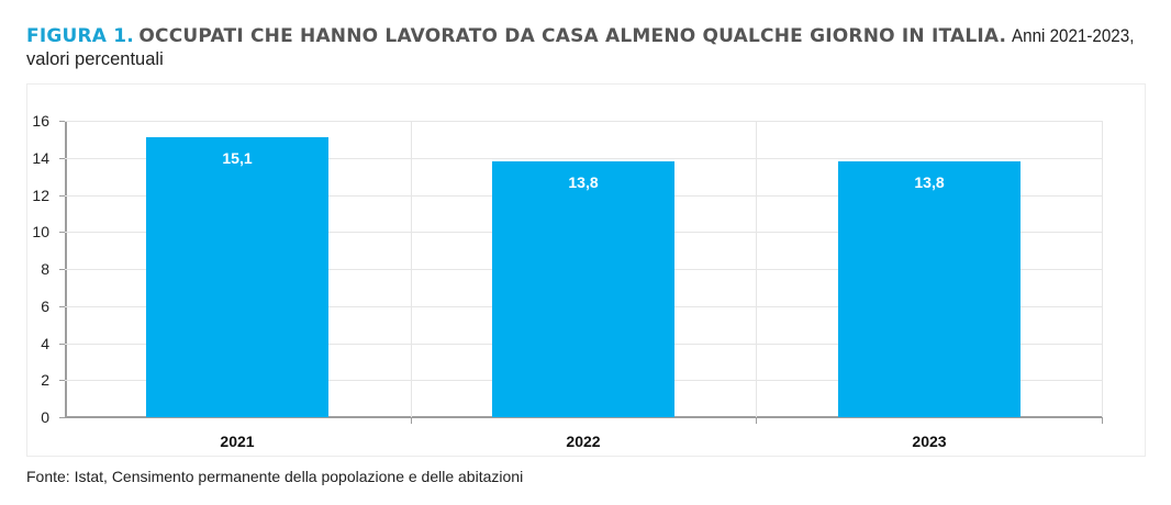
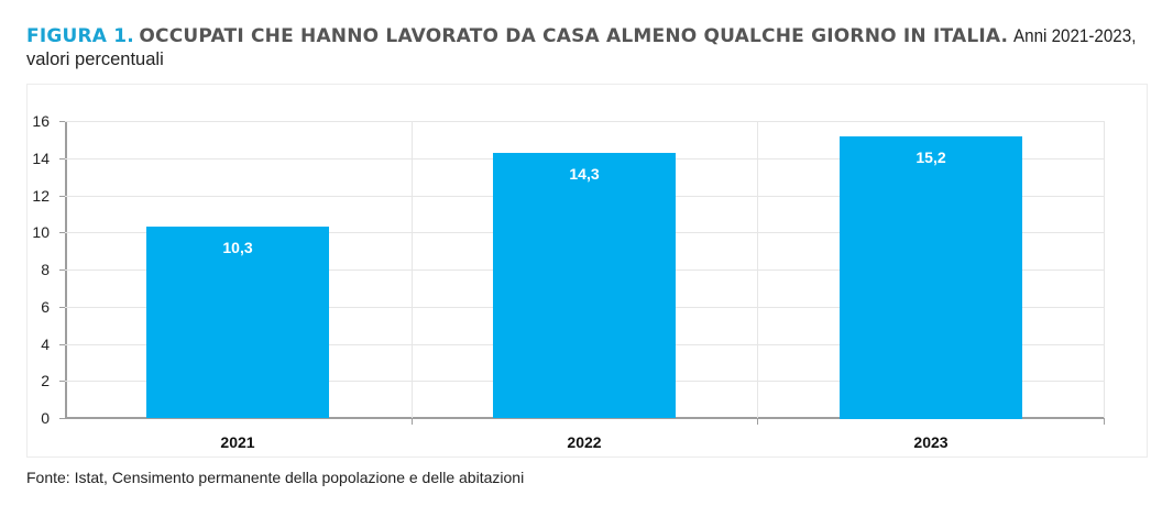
2021: 15,1 -> 10,3
2022: 13,8 -> 14,3
2023: 13,8 -> 15,2
